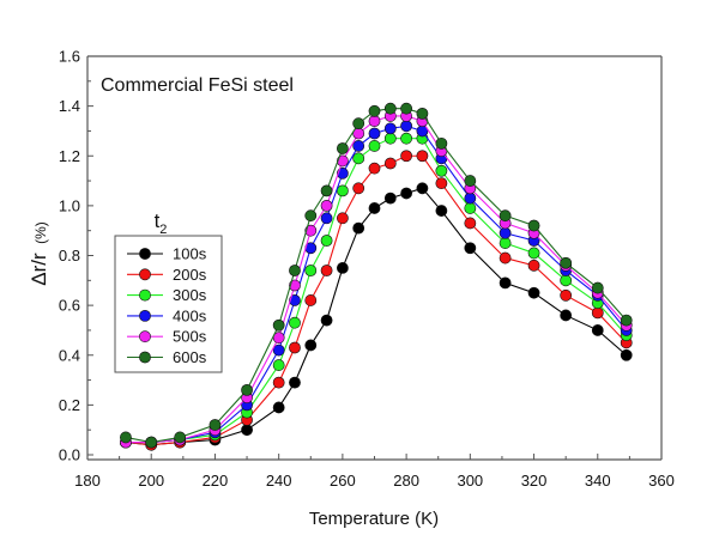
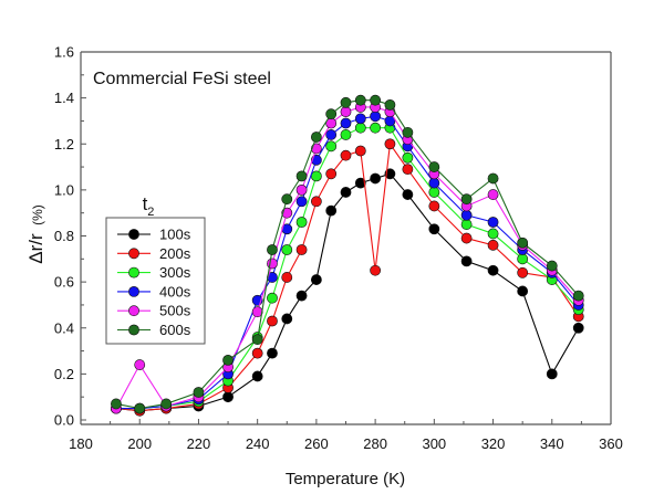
500s/200: 0.05 -> 0.24
400s/240: 0.42 -> 0.52
600s/240: 0.52 -> 0.35
100s/260: 0.75 -> 0.61
200s/280: 1.20 -> 0.65
500s/320: 0.89 -> 0.98
600s/320: 0.92 -> 1.05
100s/340: 0.50 -> 0.20
200s/340: 0.57 -> 0.62
